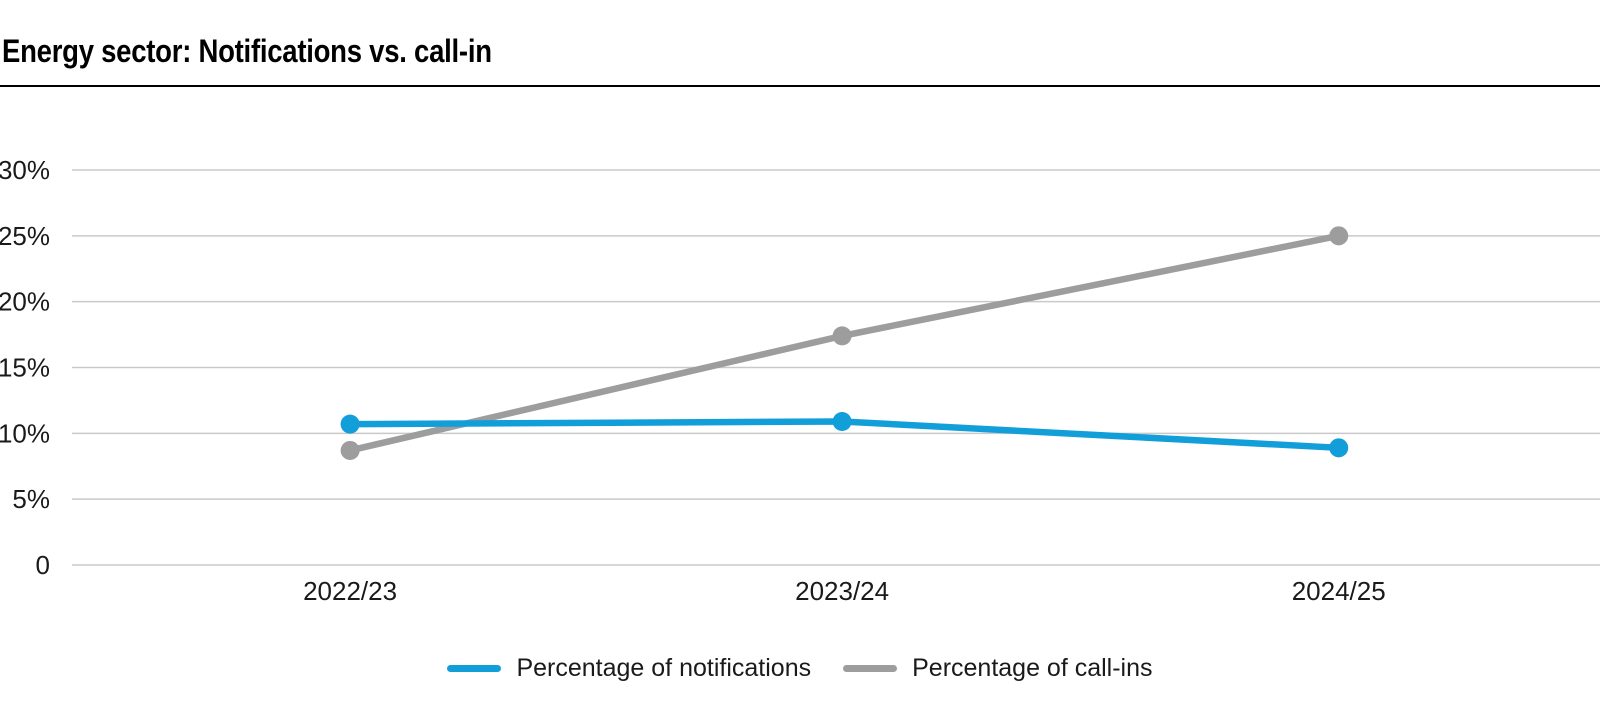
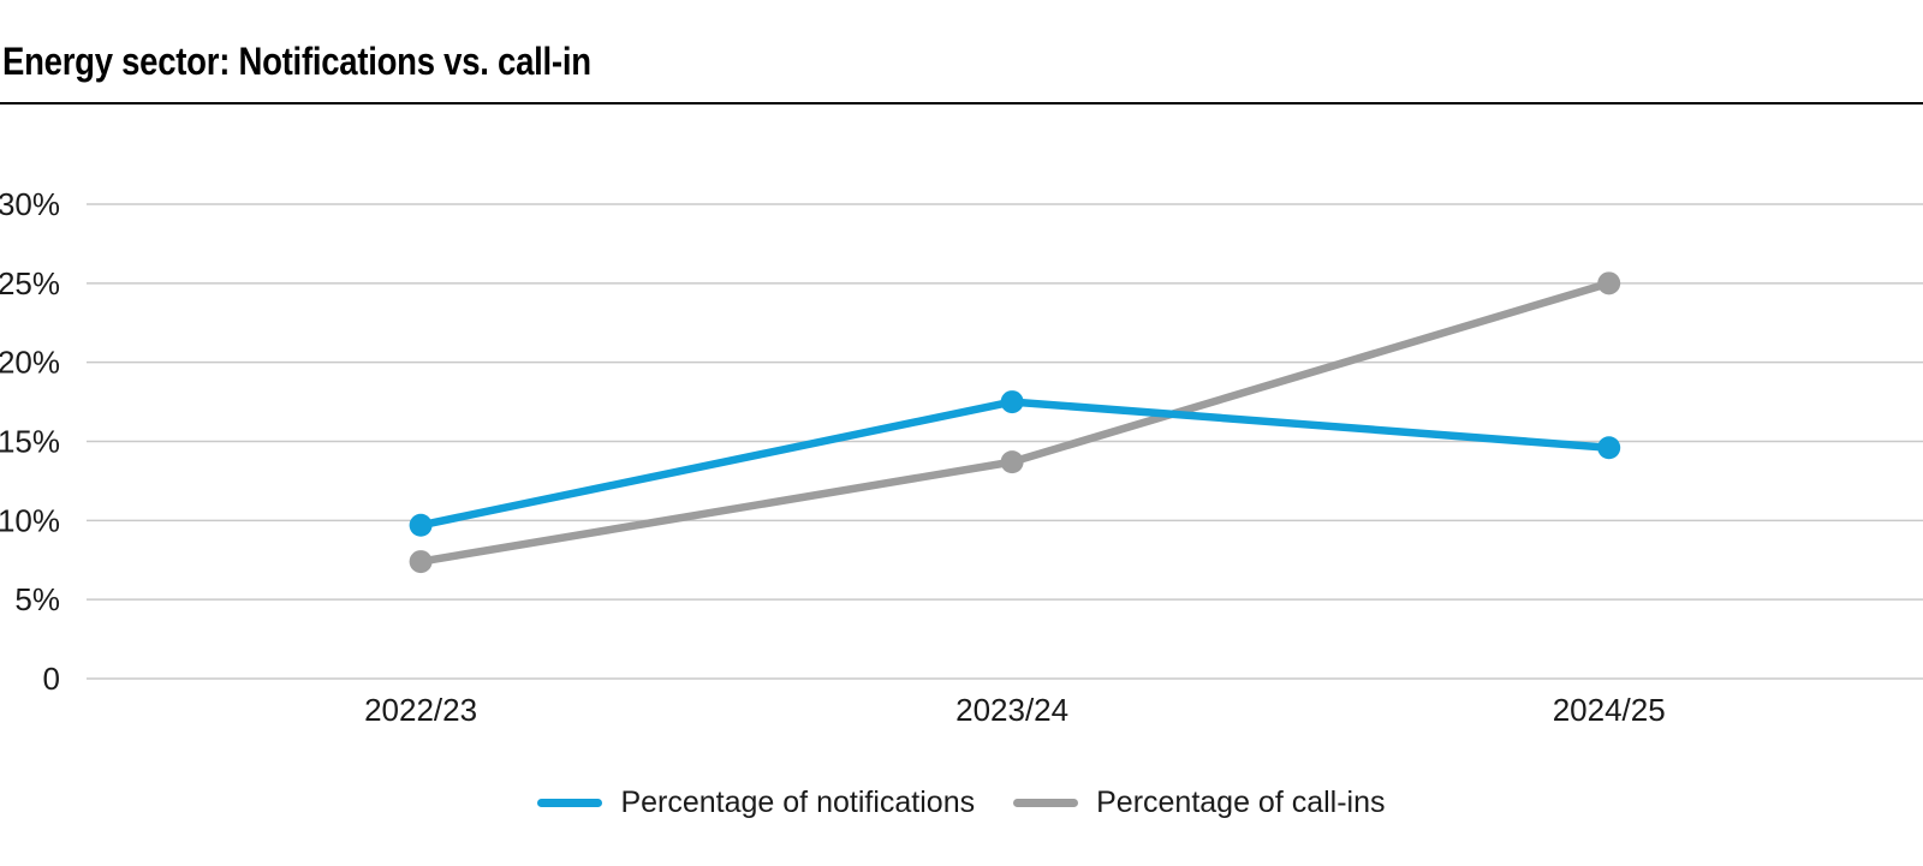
Percentage of notifications/2022/23: 10.7% -> 9.7%
Percentage of call-ins/2022/23: 8.7% -> 7.4%
Percentage of notifications/2023/24: 10.9% -> 17.5%
Percentage of call-ins/2023/24: 17.4% -> 13.7%
Percentage of notifications/2024/25: 8.9% -> 14.6%
